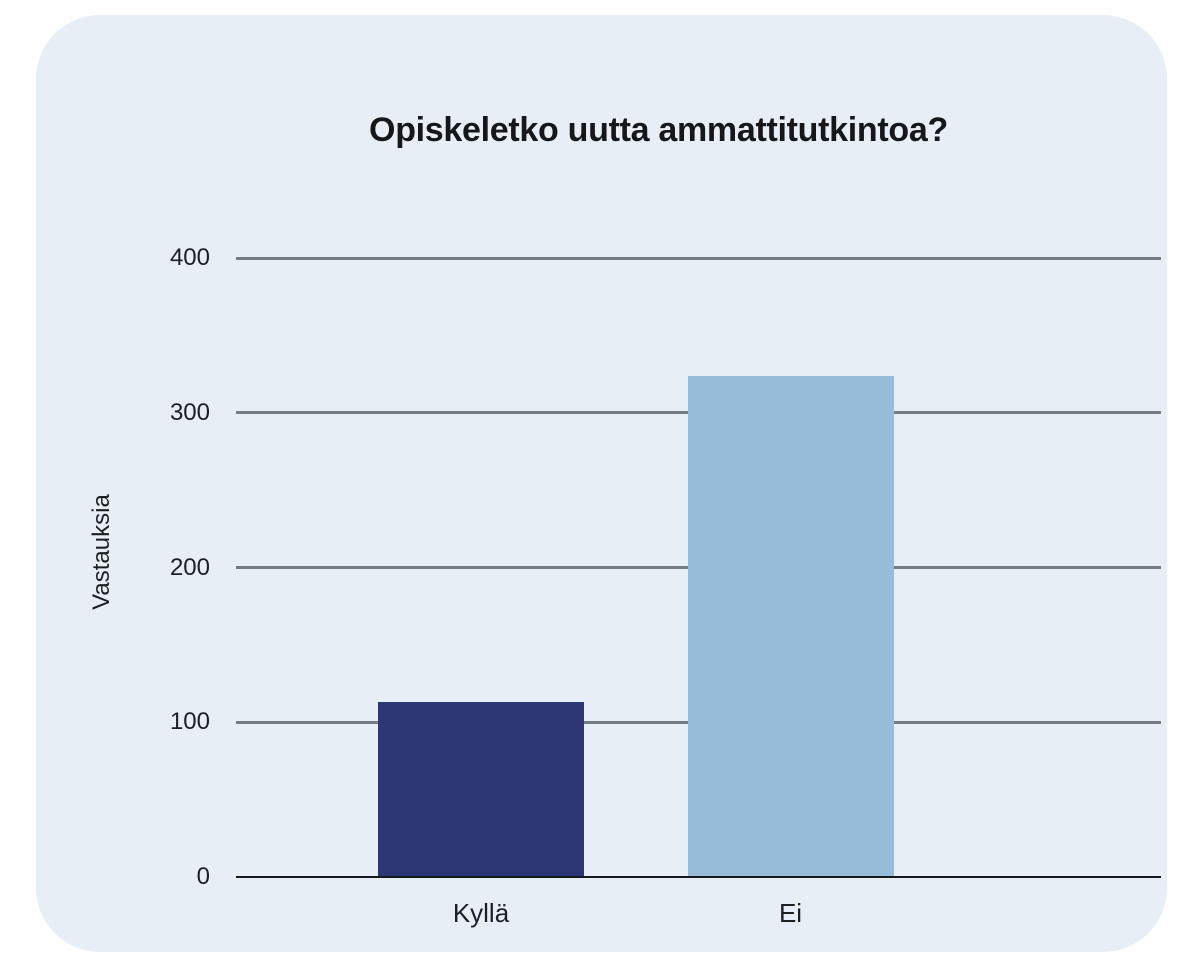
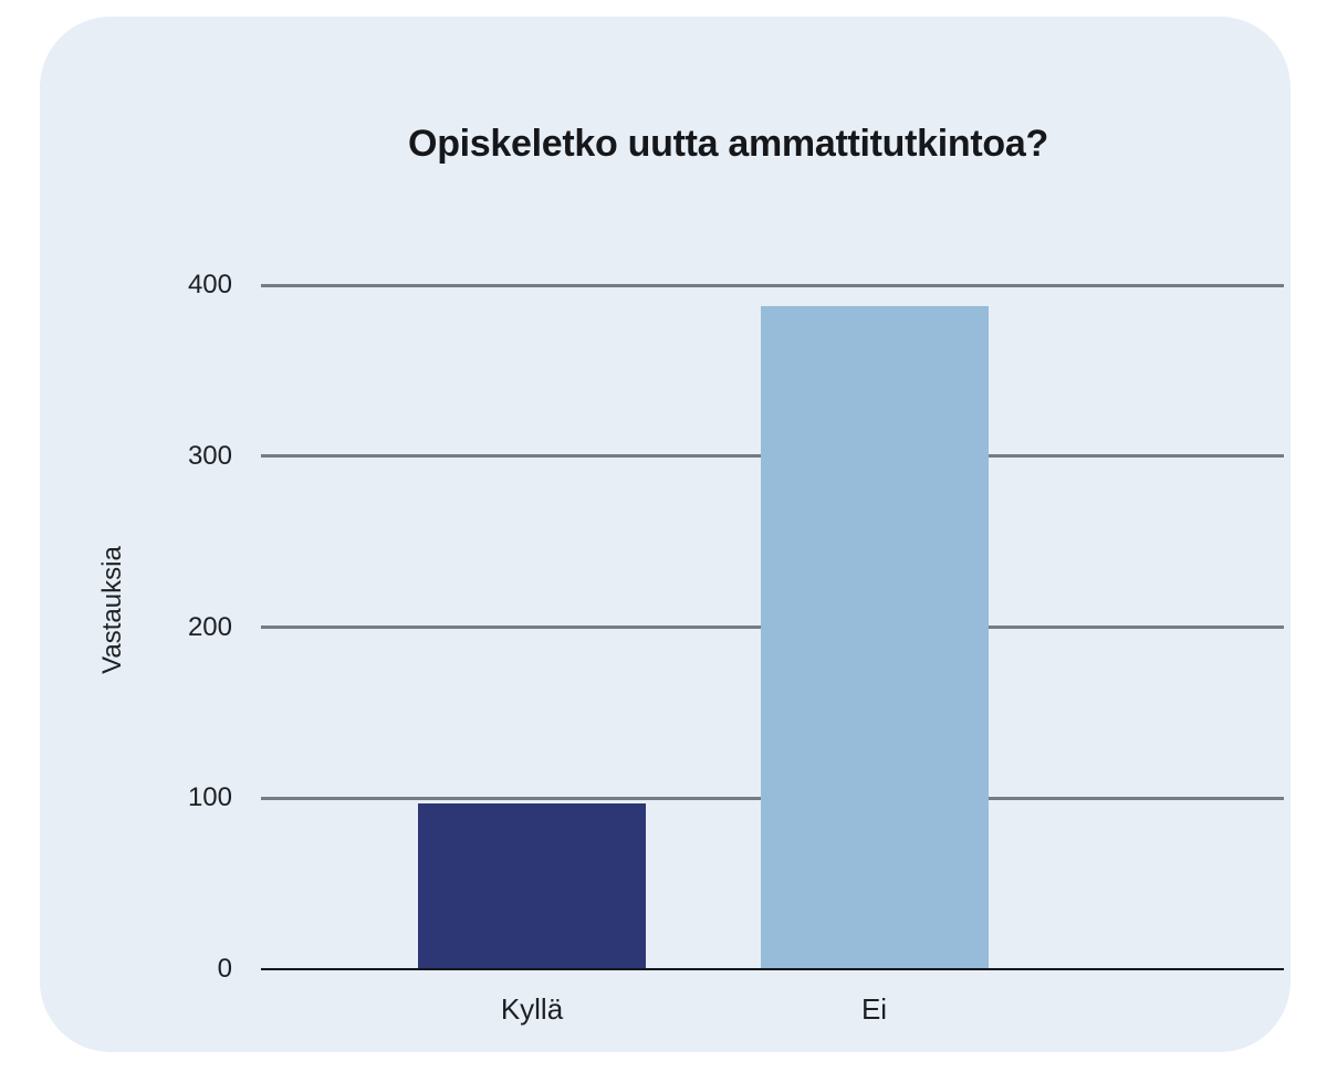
Kyllä: 113 -> 97
Ei: 324 -> 388
